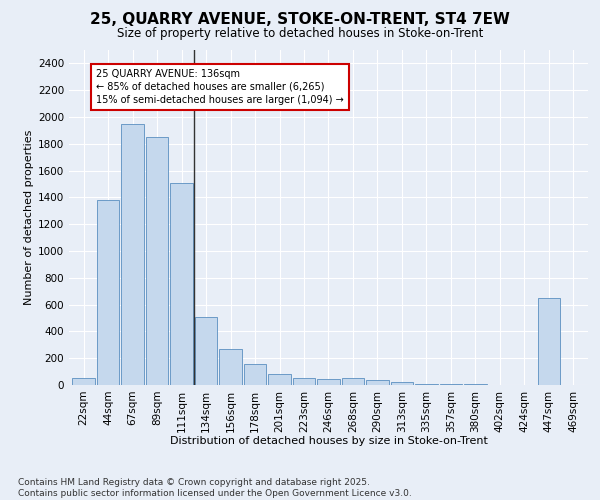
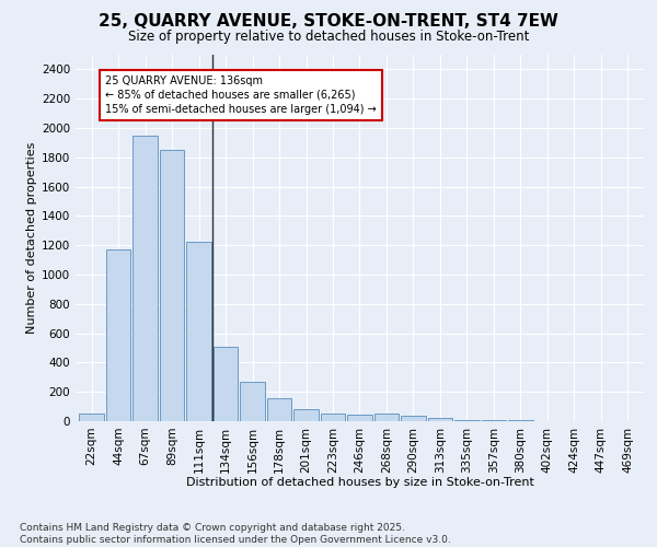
44sqm: 1380 -> 1180
111sqm: 1510 -> 1220
447sqm: 650 -> 0
